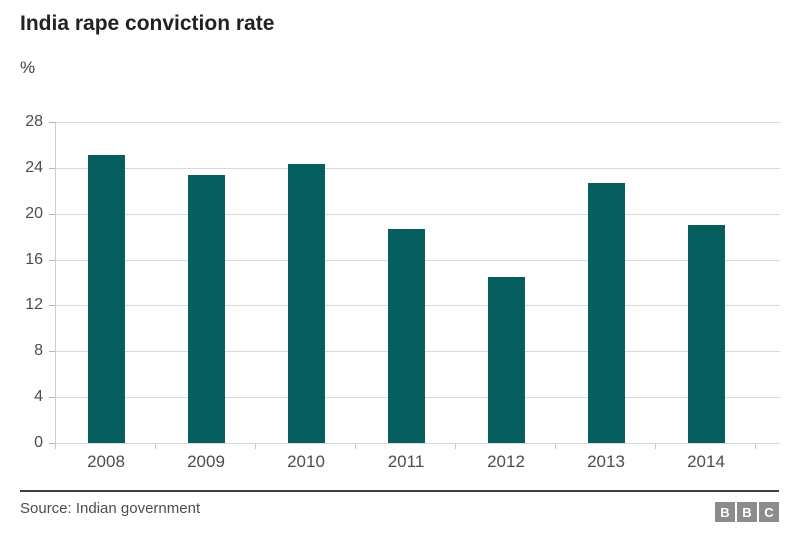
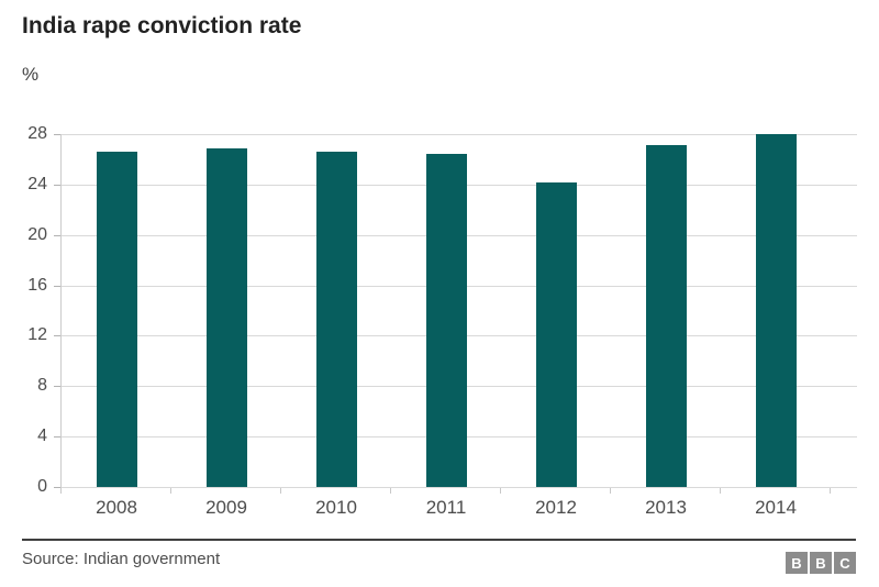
2008: 25.1 -> 26.6
2009: 23.4 -> 26.9
2010: 24.3 -> 26.6
2011: 18.7 -> 26.4
2012: 14.5 -> 24.2
2013: 22.7 -> 27.1
2014: 19.0 -> 28.0
